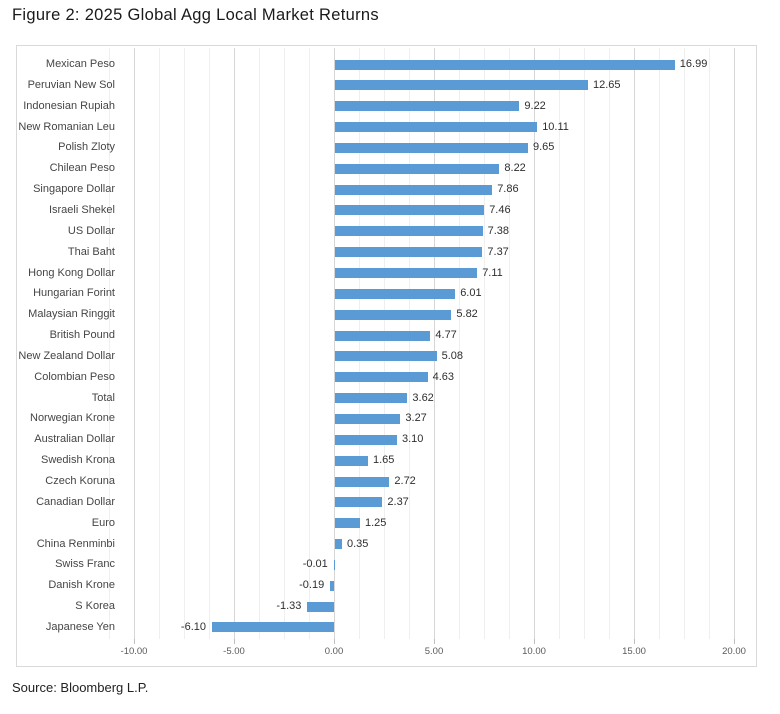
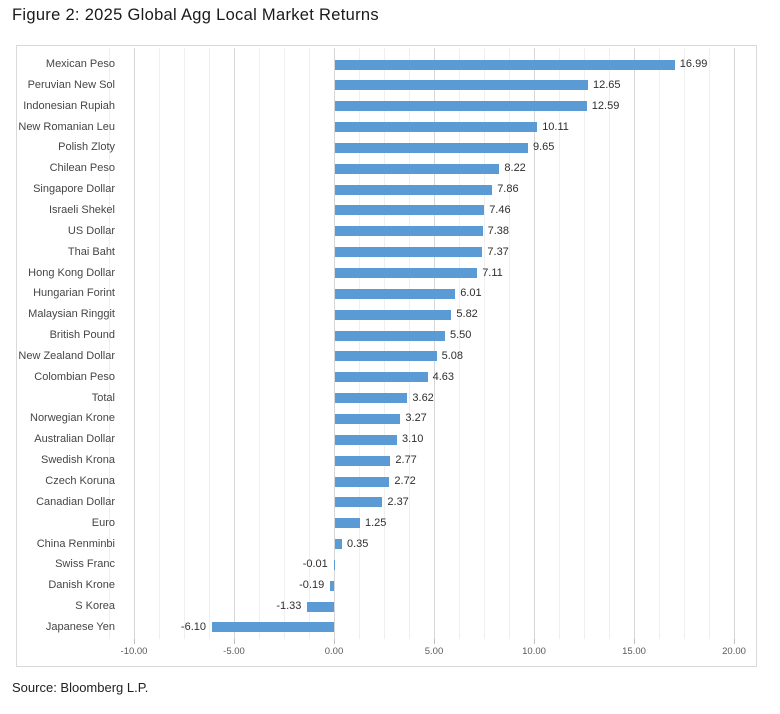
Indonesian Rupiah: 9.22 -> 12.59
British Pound: 4.77 -> 5.50
Swedish Krona: 1.65 -> 2.77
